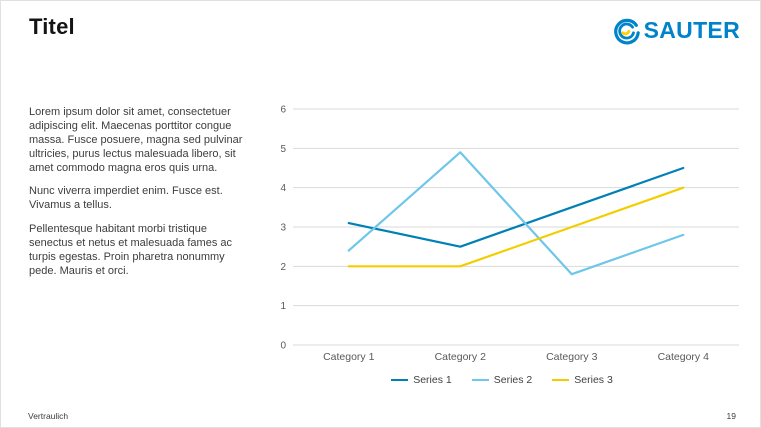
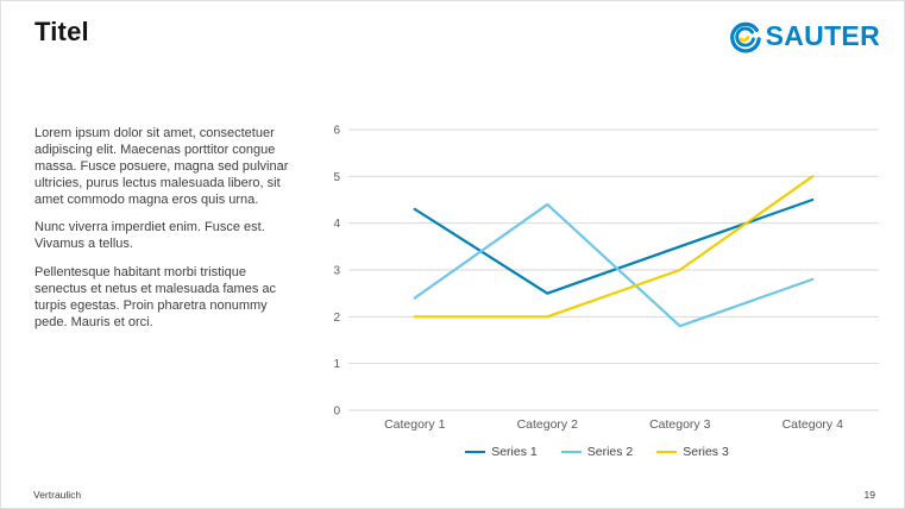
Series 1/Category 1: 3.1 -> 4.3
Series 2/Category 2: 4.9 -> 4.4
Series 3/Category 4: 4 -> 5
